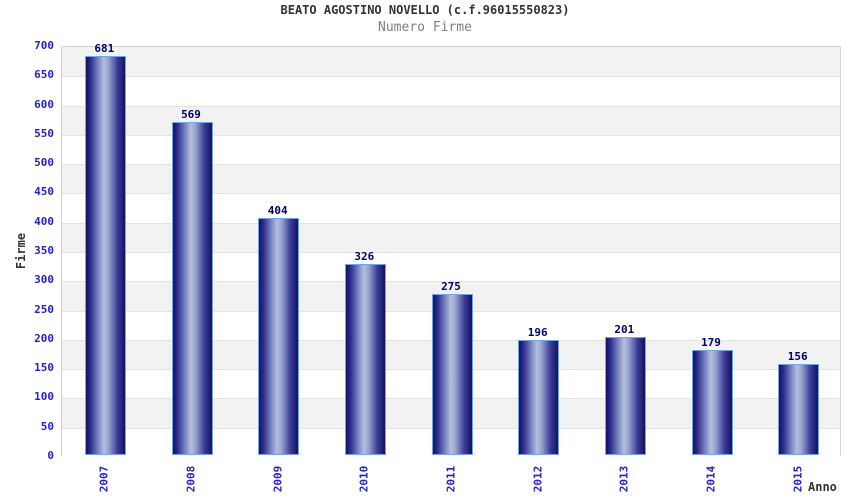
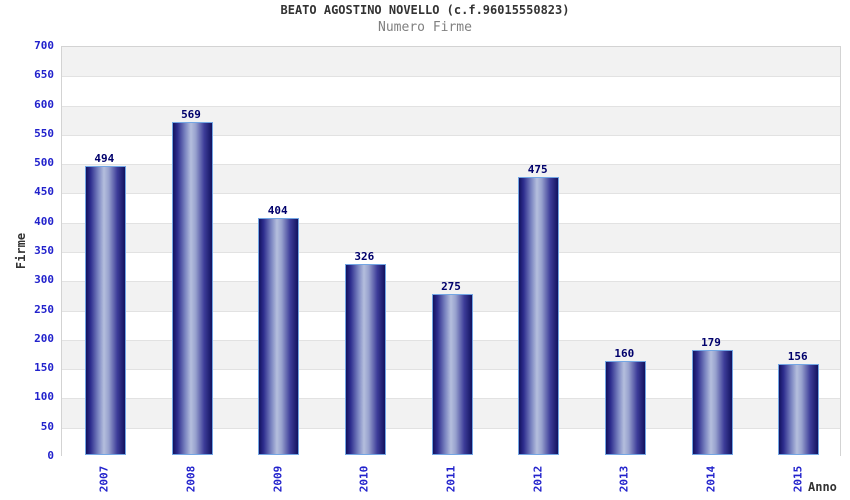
2007: 681 -> 494
2012: 196 -> 475
2013: 201 -> 160
